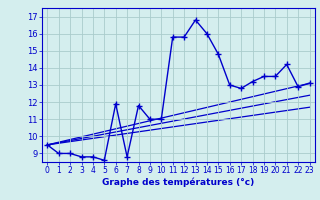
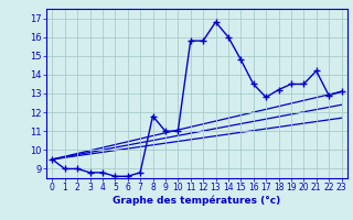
6: 11.9 -> 8.6
16: 13.0 -> 13.5
